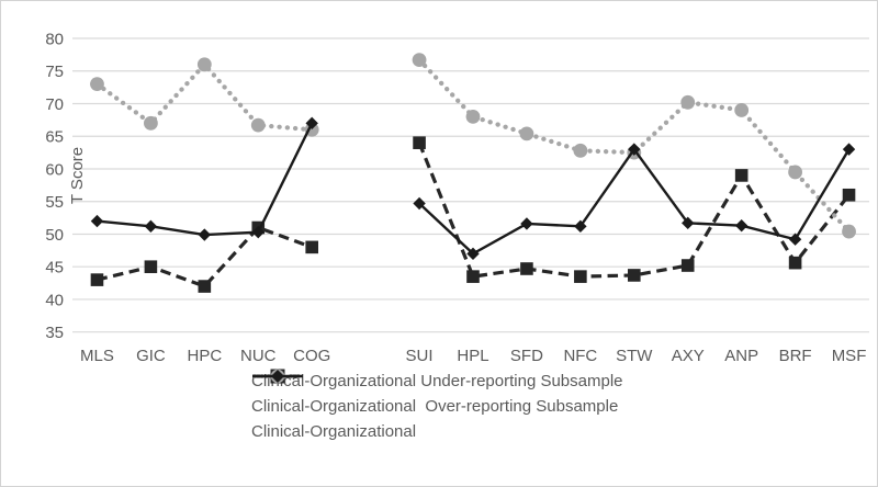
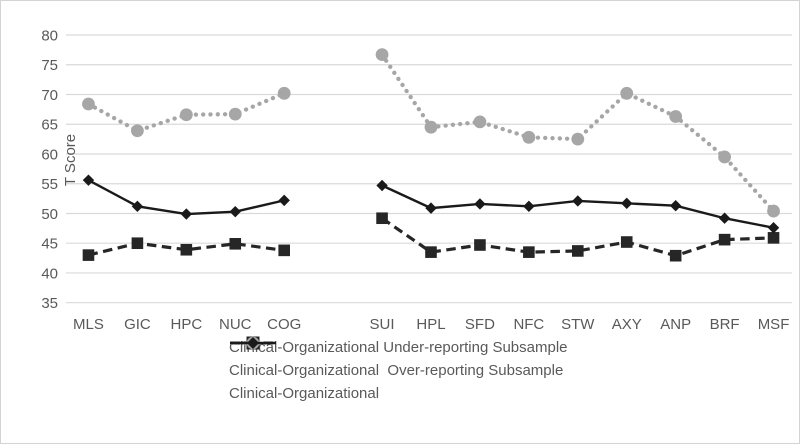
Clinical-Organizational Over-reporting Subsample/MLS: 73 -> 68
Clinical-Organizational/MLS: 52 -> 56
Clinical-Organizational Over-reporting Subsample/GIC: 67 -> 64
Clinical-Organizational Under-reporting Subsample/HPC: 42 -> 44
Clinical-Organizational Over-reporting Subsample/HPC: 76 -> 67
Clinical-Organizational Under-reporting Subsample/NUC: 51 -> 45
Clinical-Organizational Under-reporting Subsample/COG: 48 -> 44
Clinical-Organizational Over-reporting Subsample/COG: 66 -> 70
Clinical-Organizational/COG: 67 -> 52
Clinical-Organizational Under-reporting Subsample/SUI: 64 -> 49
Clinical-Organizational Over-reporting Subsample/HPL: 68 -> 64
Clinical-Organizational/HPL: 47 -> 51
Clinical-Organizational/STW: 63 -> 52
Clinical-Organizational Under-reporting Subsample/ANP: 59 -> 43
Clinical-Organizational Over-reporting Subsample/ANP: 69 -> 66
Clinical-Organizational Under-reporting Subsample/MSF: 56 -> 46
Clinical-Organizational/MSF: 63 -> 48
